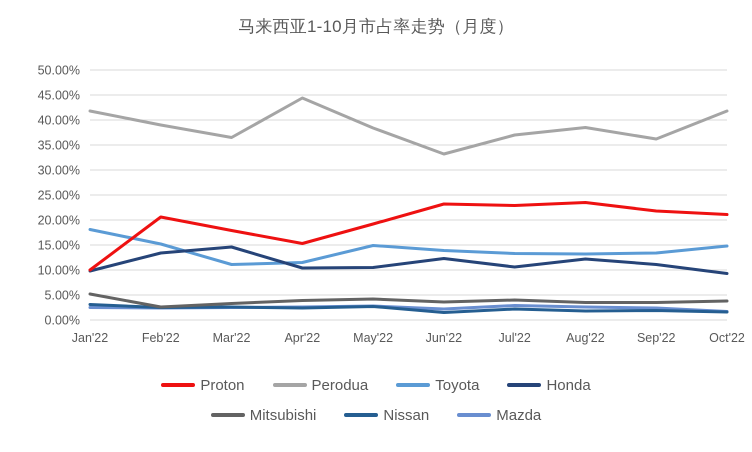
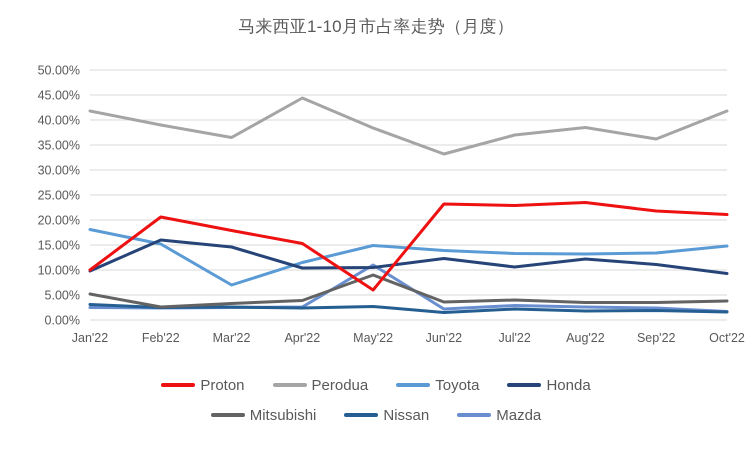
Honda/Feb'22: 13% -> 16%
Toyota/Mar'22: 11% -> 7%
Proton/May'22: 19% -> 6%
Mitsubishi/May'22: 4% -> 9%
Mazda/May'22: 3% -> 11%
